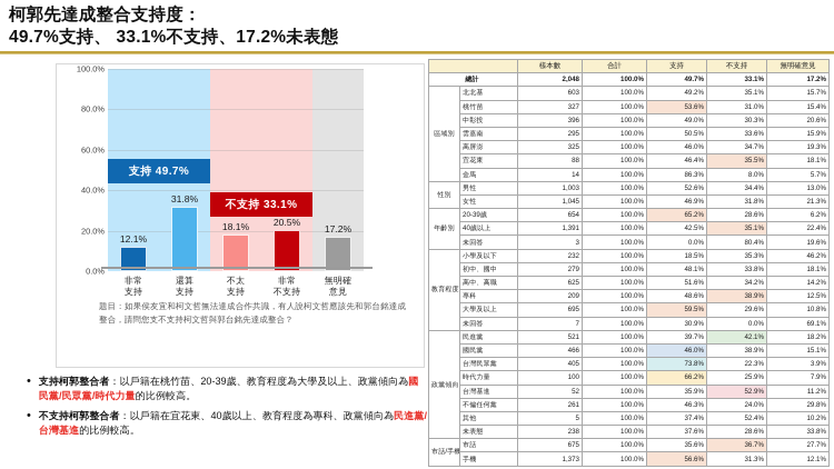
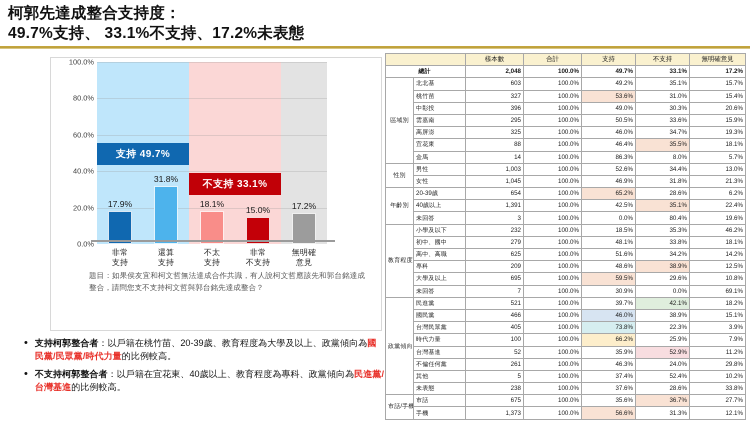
非常 支持: 12.1% -> 17.9%
非常 不支持: 20.5% -> 15.0%
